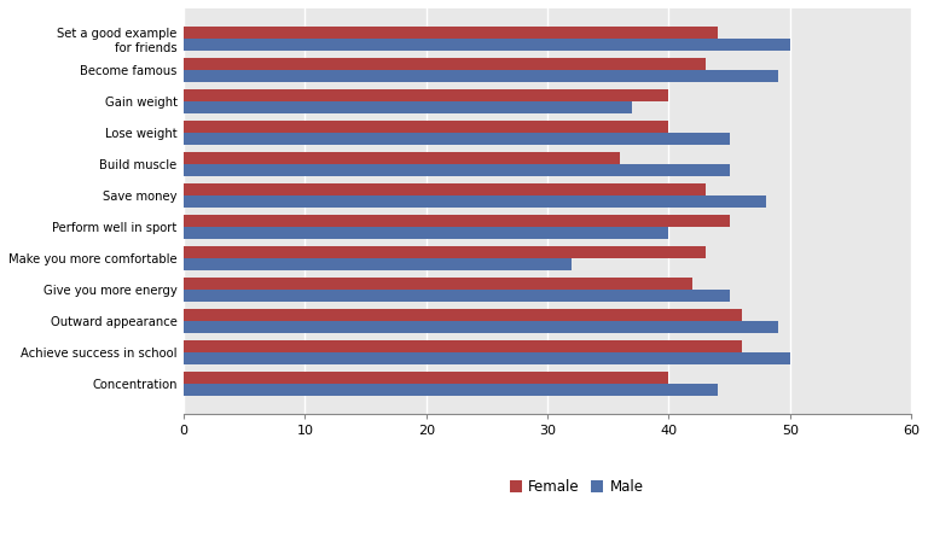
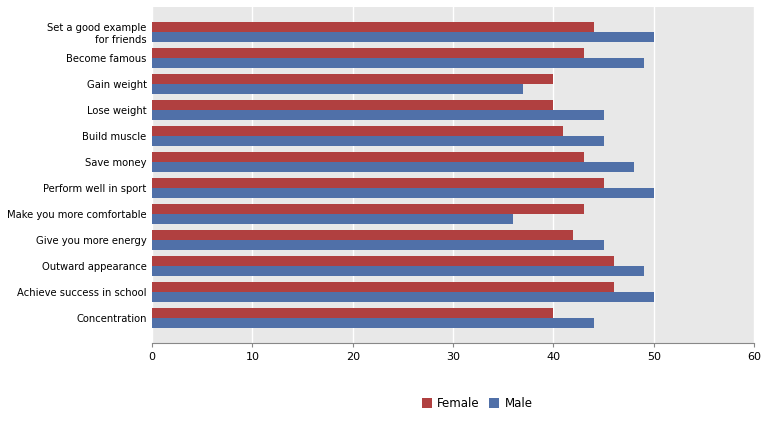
Female/Build muscle: 36 -> 41
Male/Perform well in sport: 40 -> 50
Male/Make you more comfortable: 32 -> 36
